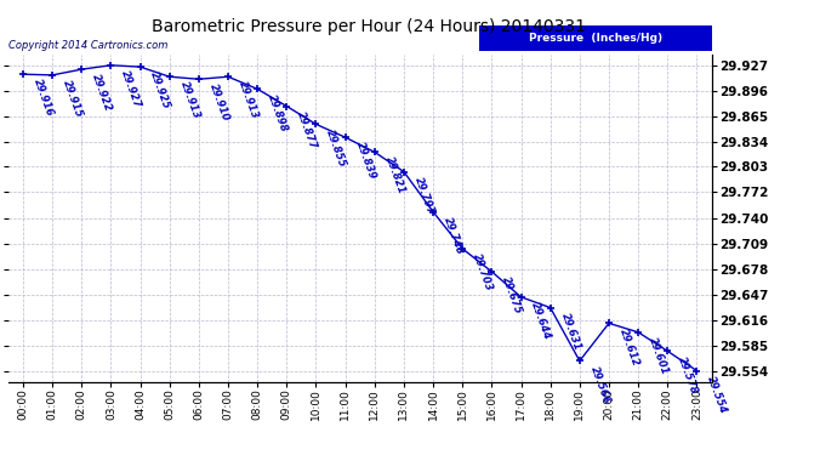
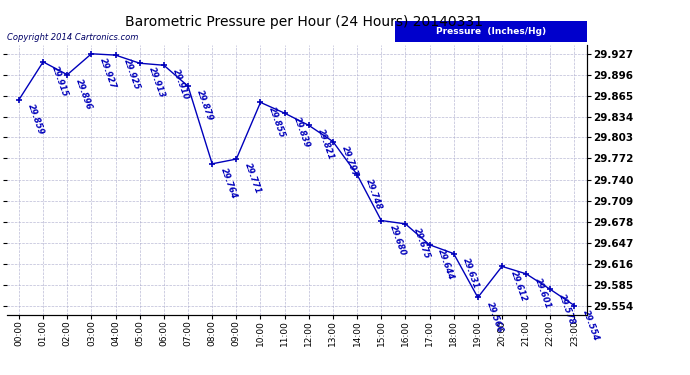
00:00: 29.916 -> 29.859
02:00: 29.922 -> 29.896
07:00: 29.913 -> 29.879
08:00: 29.898 -> 29.764
09:00: 29.877 -> 29.771
15:00: 29.703 -> 29.680
